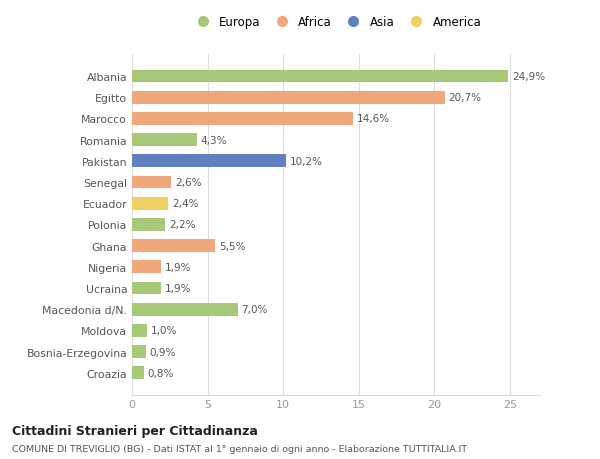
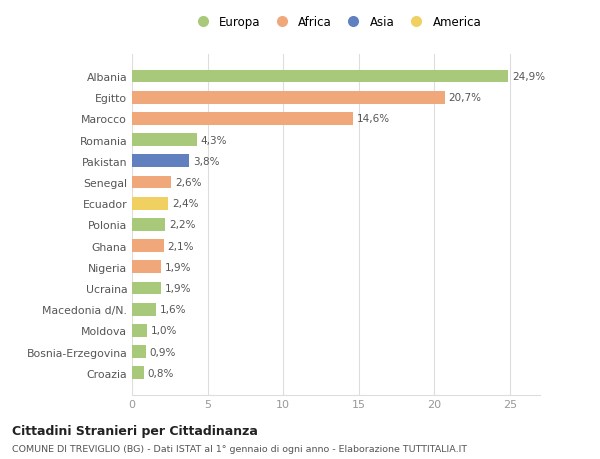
Pakistan: 10,2% -> 3,8%
Ghana: 5,5% -> 2,1%
Macedonia d/N.: 7,0% -> 1,6%
